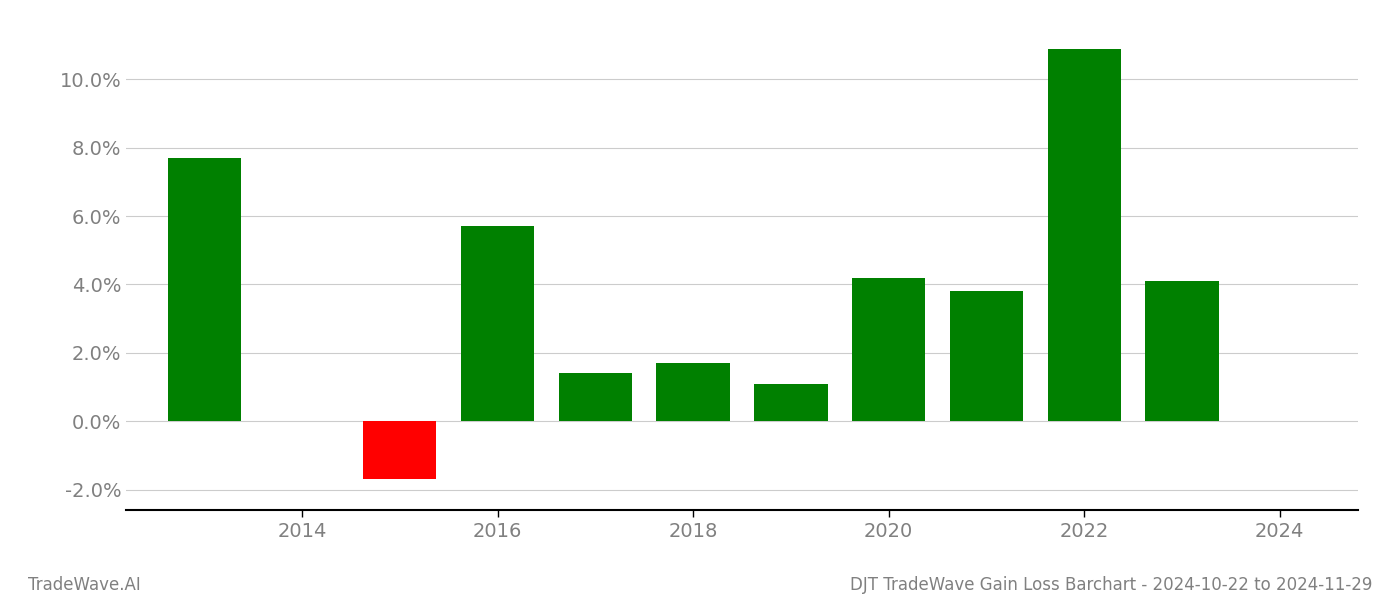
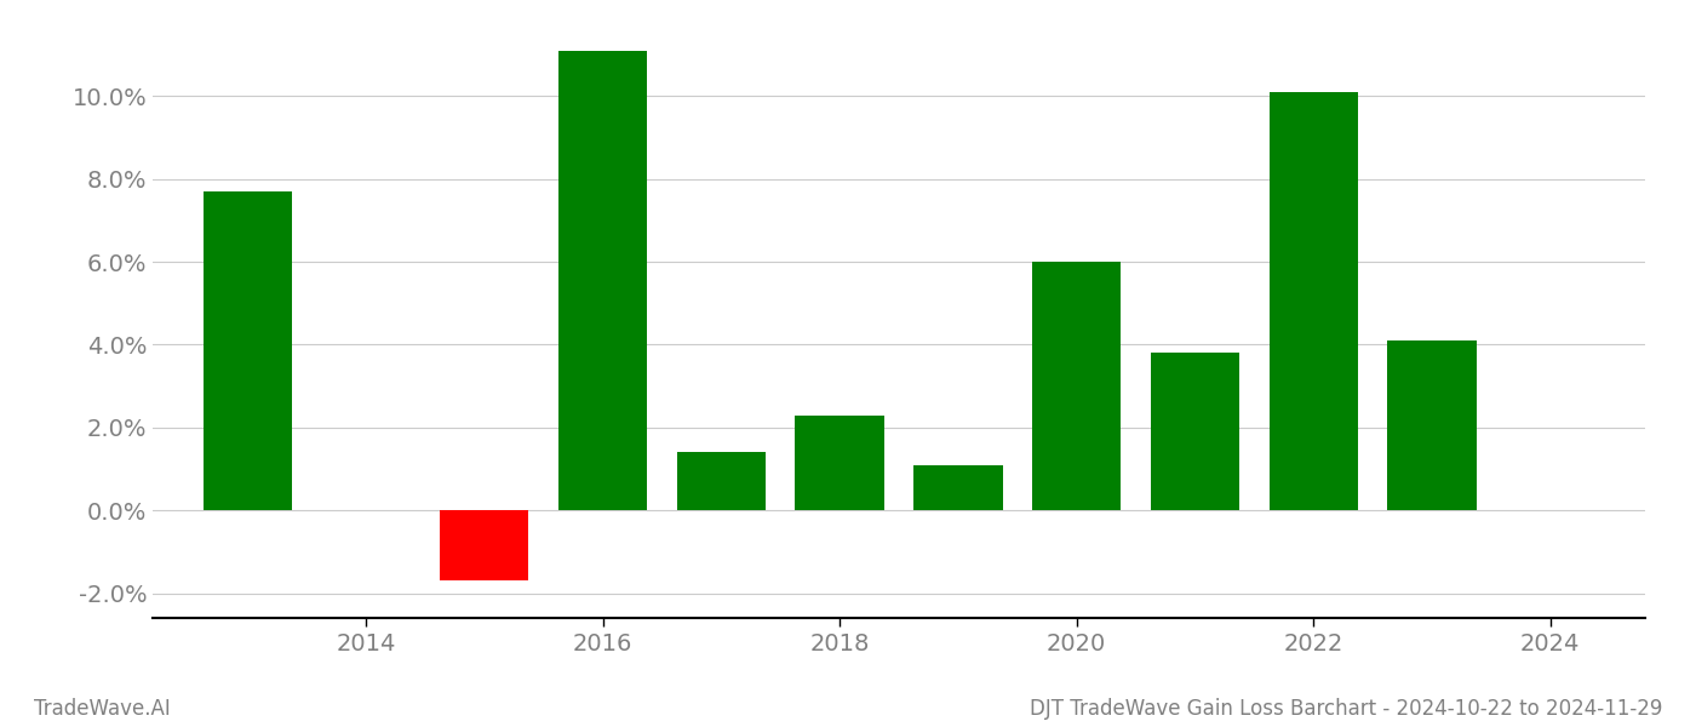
2016: 5.7% -> 11.1%
2018: 1.7% -> 2.3%
2020: 4.2% -> 6.0%
2022: 10.9% -> 10.1%
